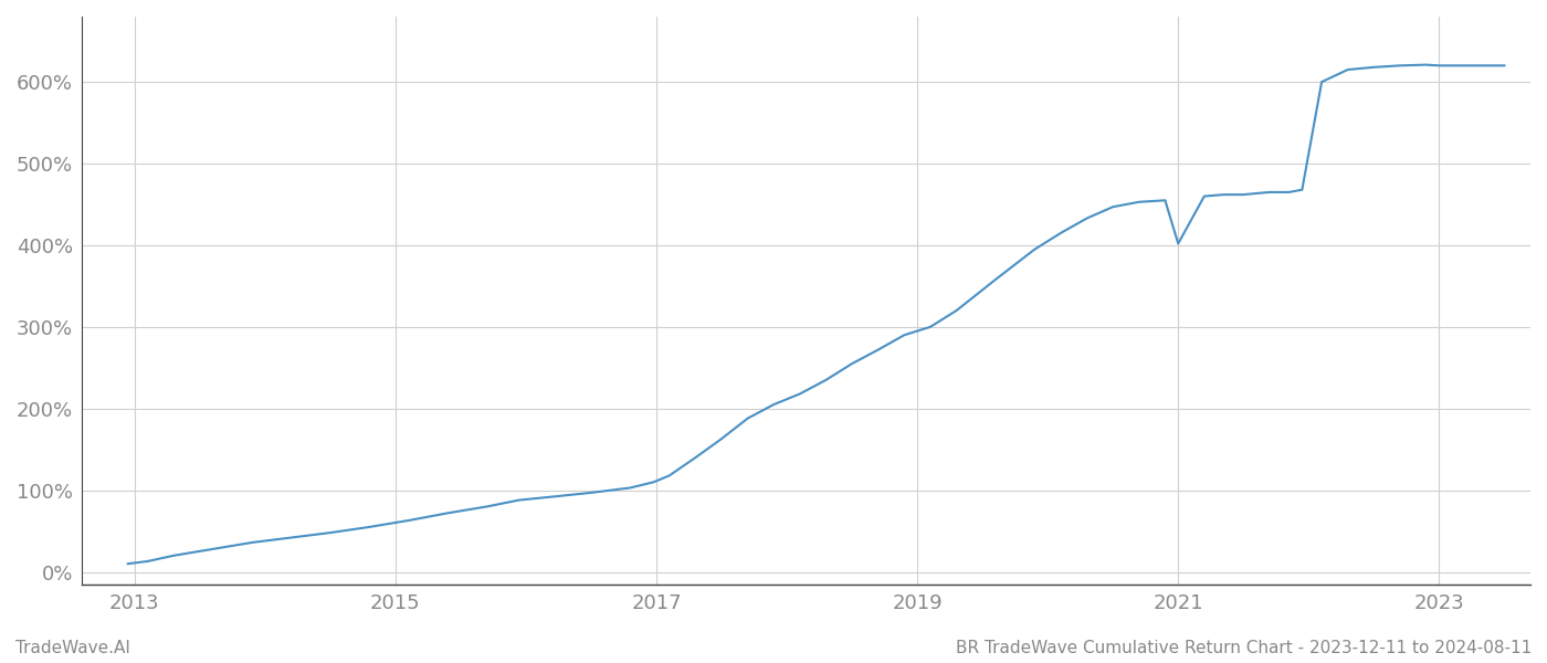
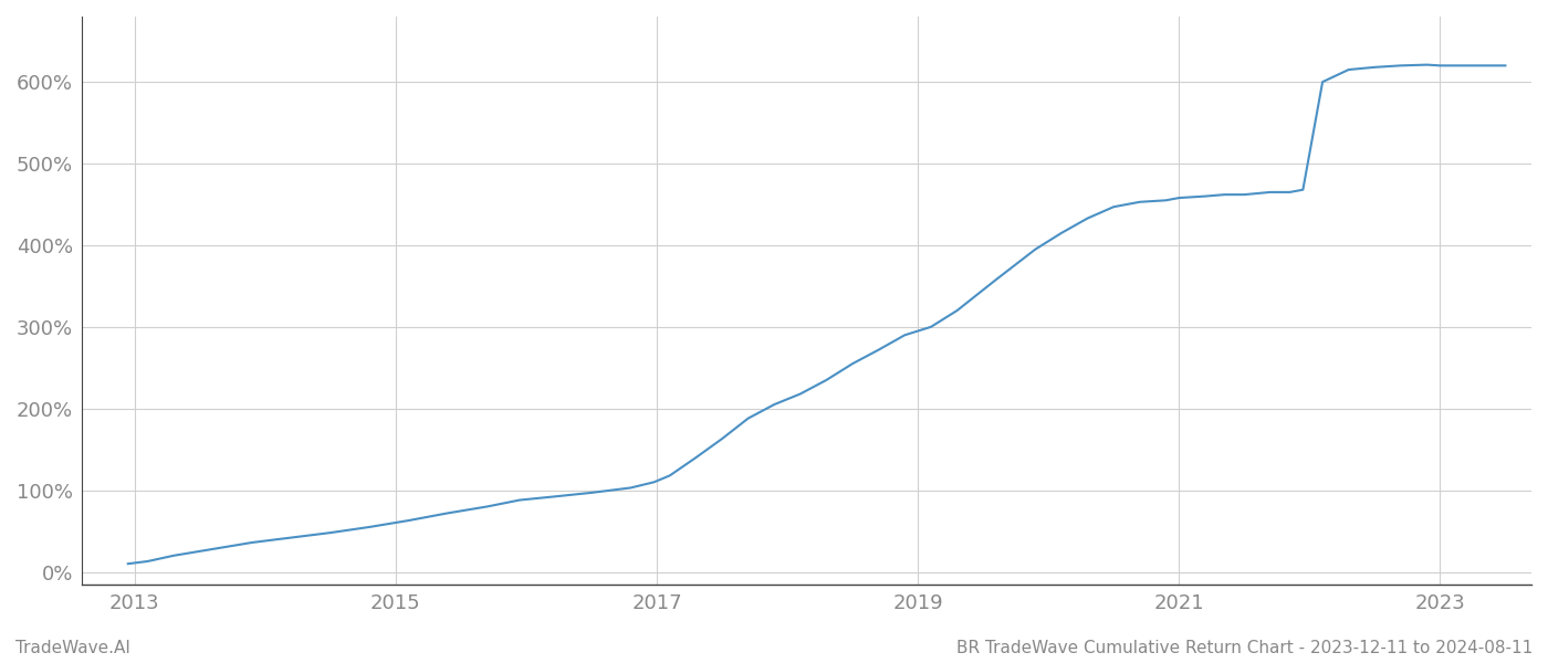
2021: 402% -> 458%
